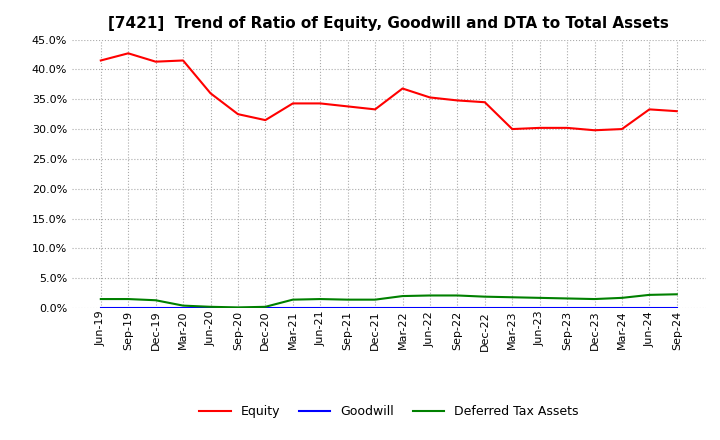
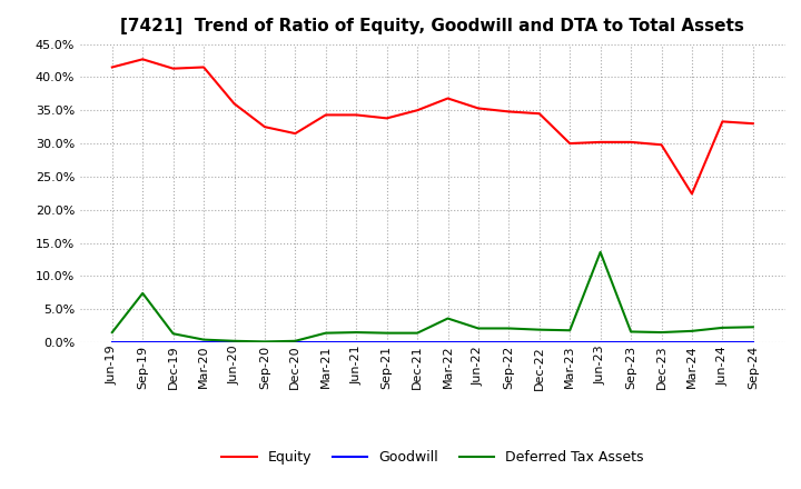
Deferred Tax Assets/Sep-19: 1.5% -> 7.4%
Equity/Dec-21: 33.3% -> 35.0%
Deferred Tax Assets/Mar-22: 2.0% -> 3.6%
Deferred Tax Assets/Jun-23: 1.7% -> 13.6%
Equity/Mar-24: 30.0% -> 22.4%
